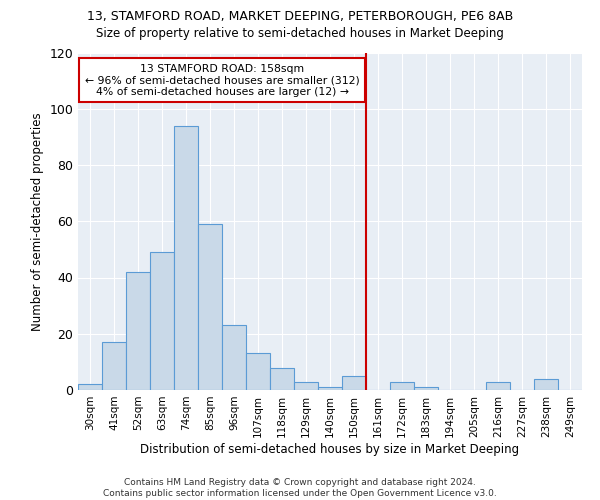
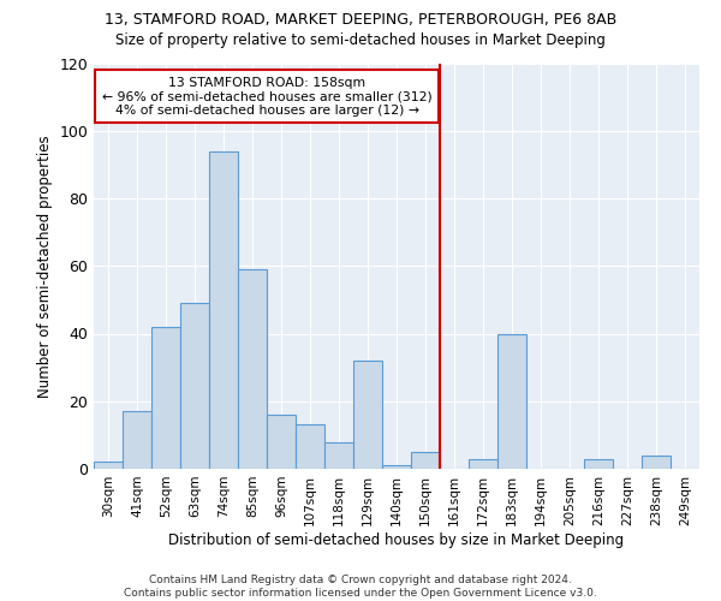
96sqm: 23 -> 16
129sqm: 3 -> 32
183sqm: 1 -> 40
